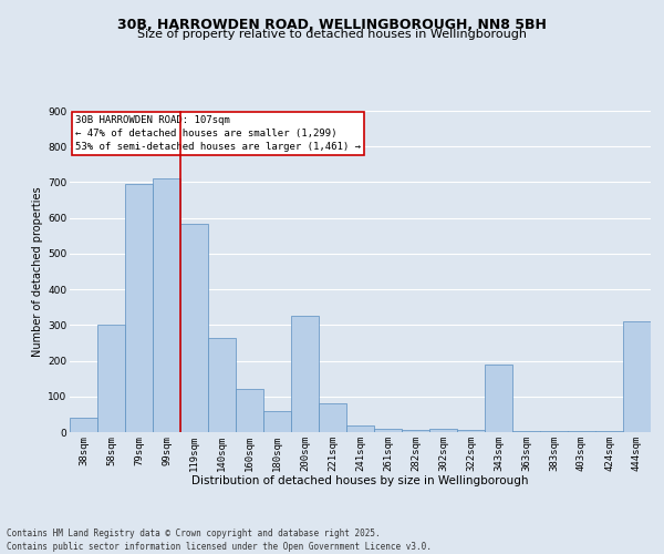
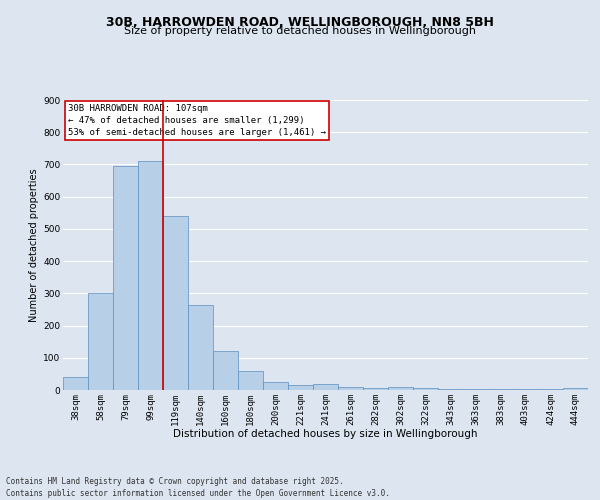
119sqm: 585 -> 540
200sqm: 325 -> 25
221sqm: 80 -> 15
343sqm: 190 -> 3
444sqm: 310 -> 5
